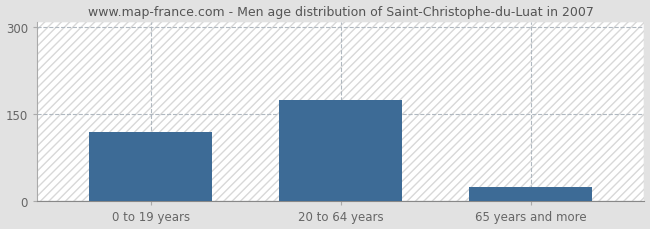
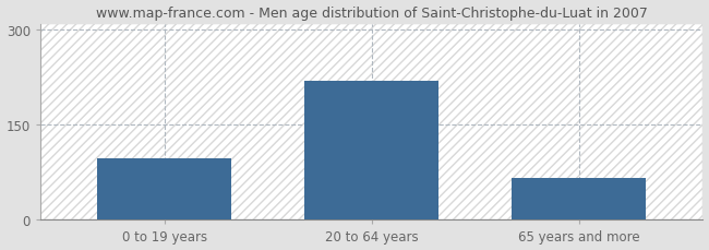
0 to 19 years: 120 -> 98
20 to 64 years: 175 -> 220
65 years and more: 25 -> 66
